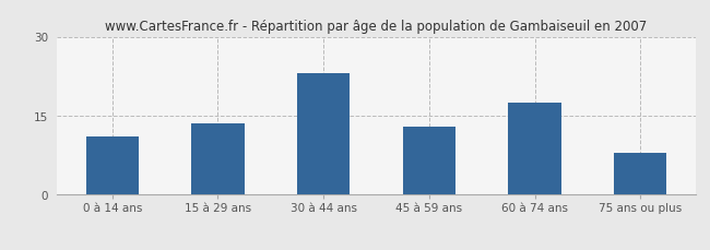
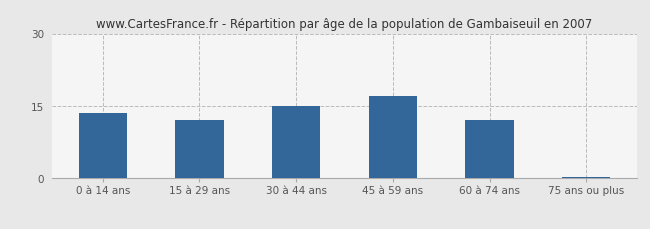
0 à 14 ans: 11.0 -> 13.5
15 à 29 ans: 13.5 -> 12.0
30 à 44 ans: 23.0 -> 15.0
45 à 59 ans: 13.0 -> 17.0
60 à 74 ans: 17.5 -> 12.0
75 ans ou plus: 8.0 -> 0.3
